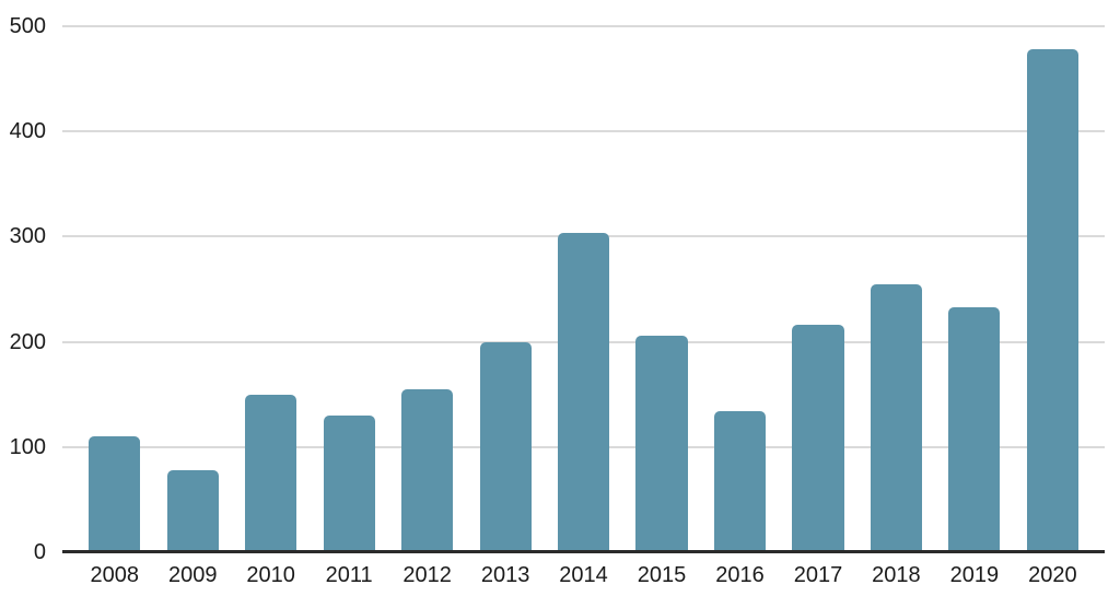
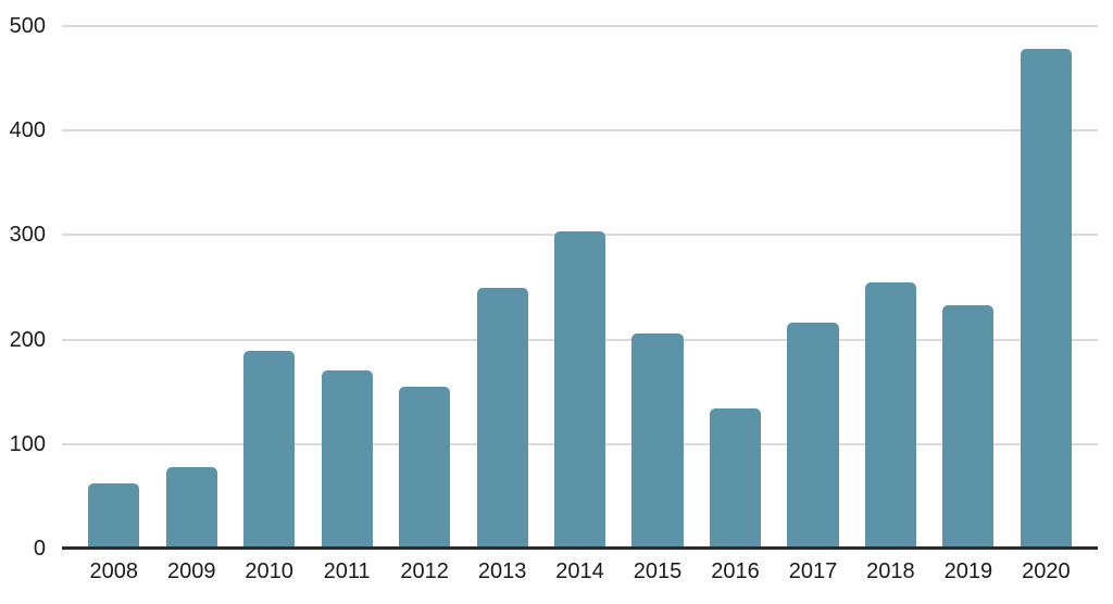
2008: 110 -> 60
2010: 150 -> 190
2011: 130 -> 170
2013: 200 -> 250
